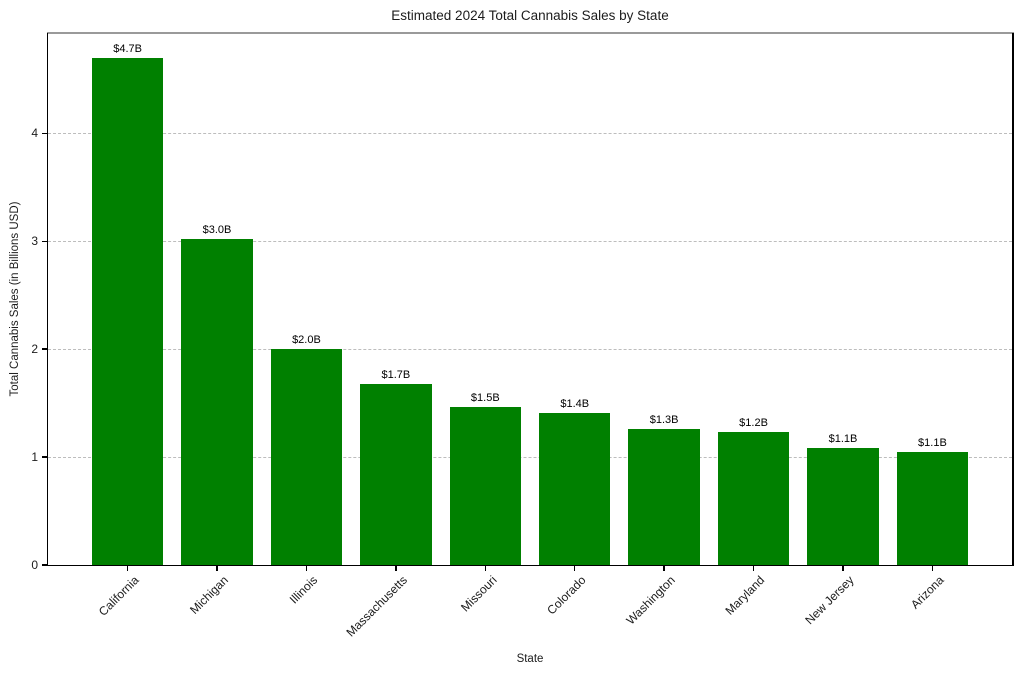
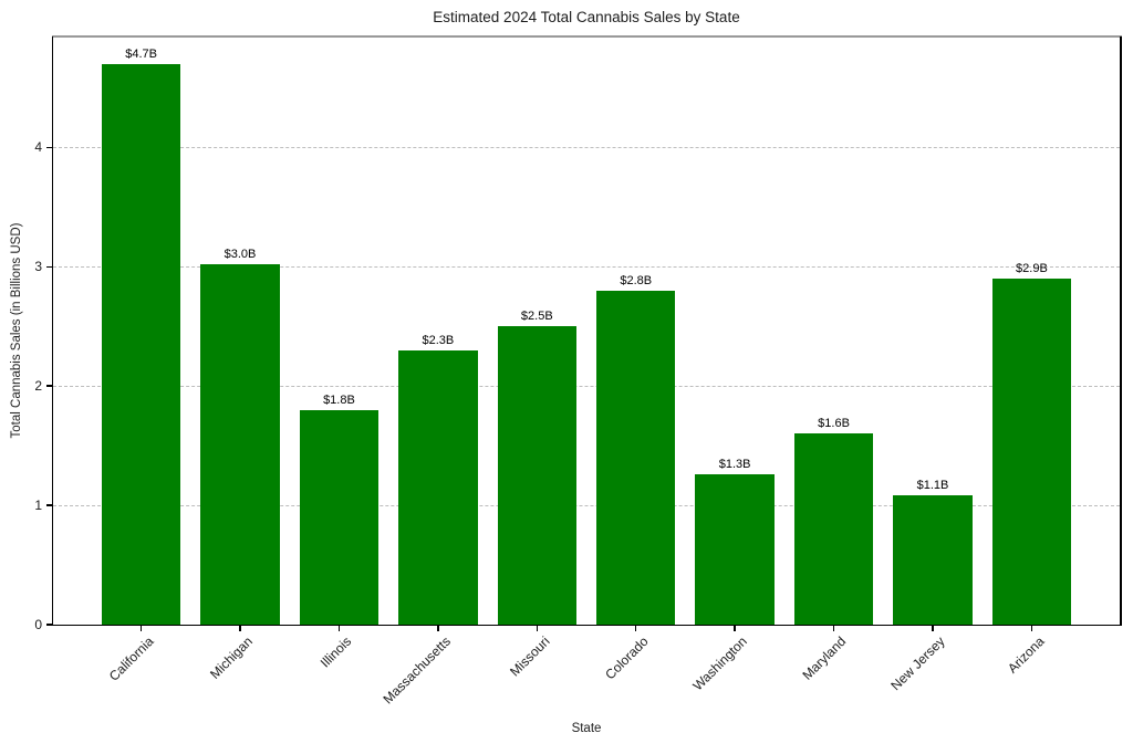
Illinois: $2.0B -> $1.8B
Massachusetts: $1.7B -> $2.3B
Missouri: $1.5B -> $2.5B
Colorado: $1.4B -> $2.8B
Maryland: $1.2B -> $1.6B
Arizona: $1.1B -> $2.9B
